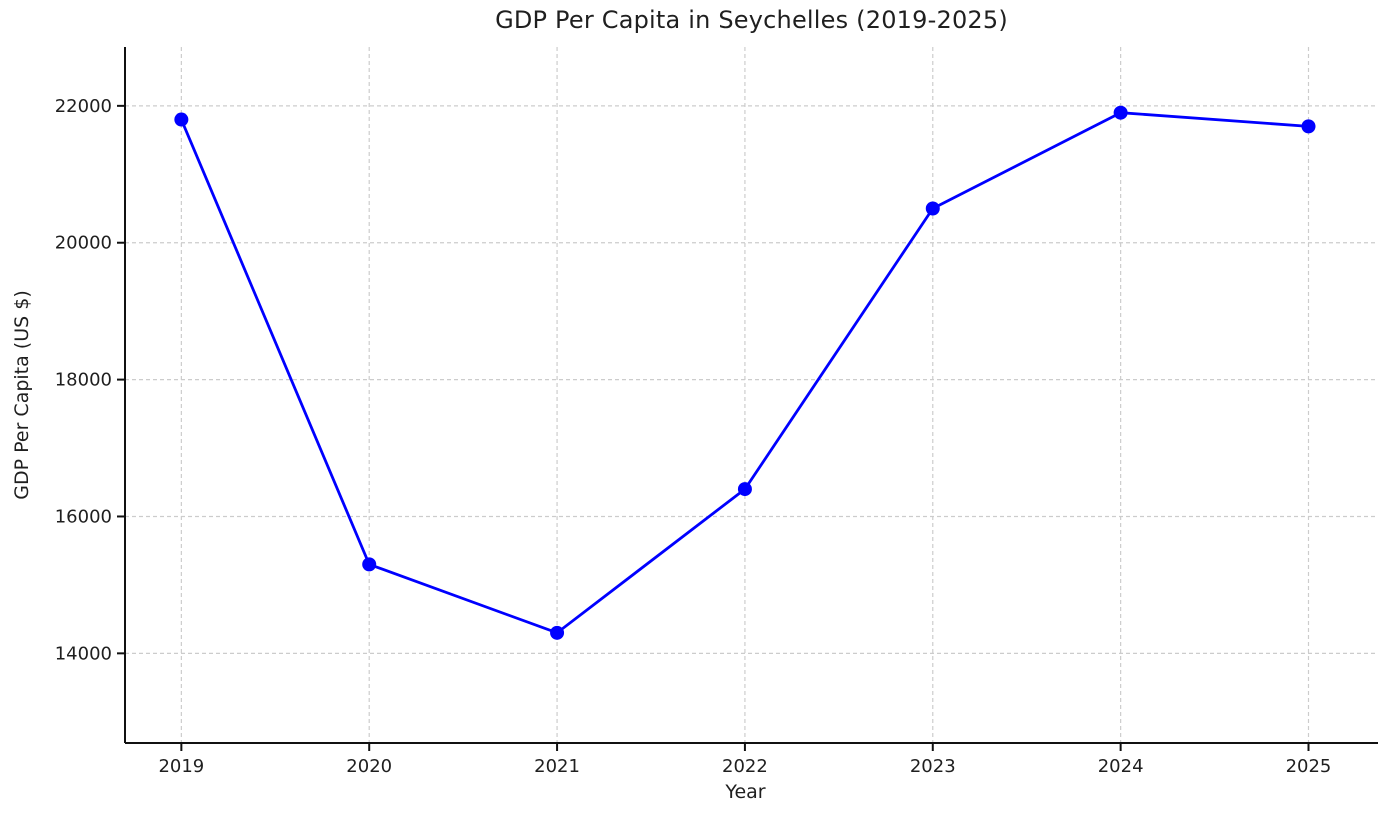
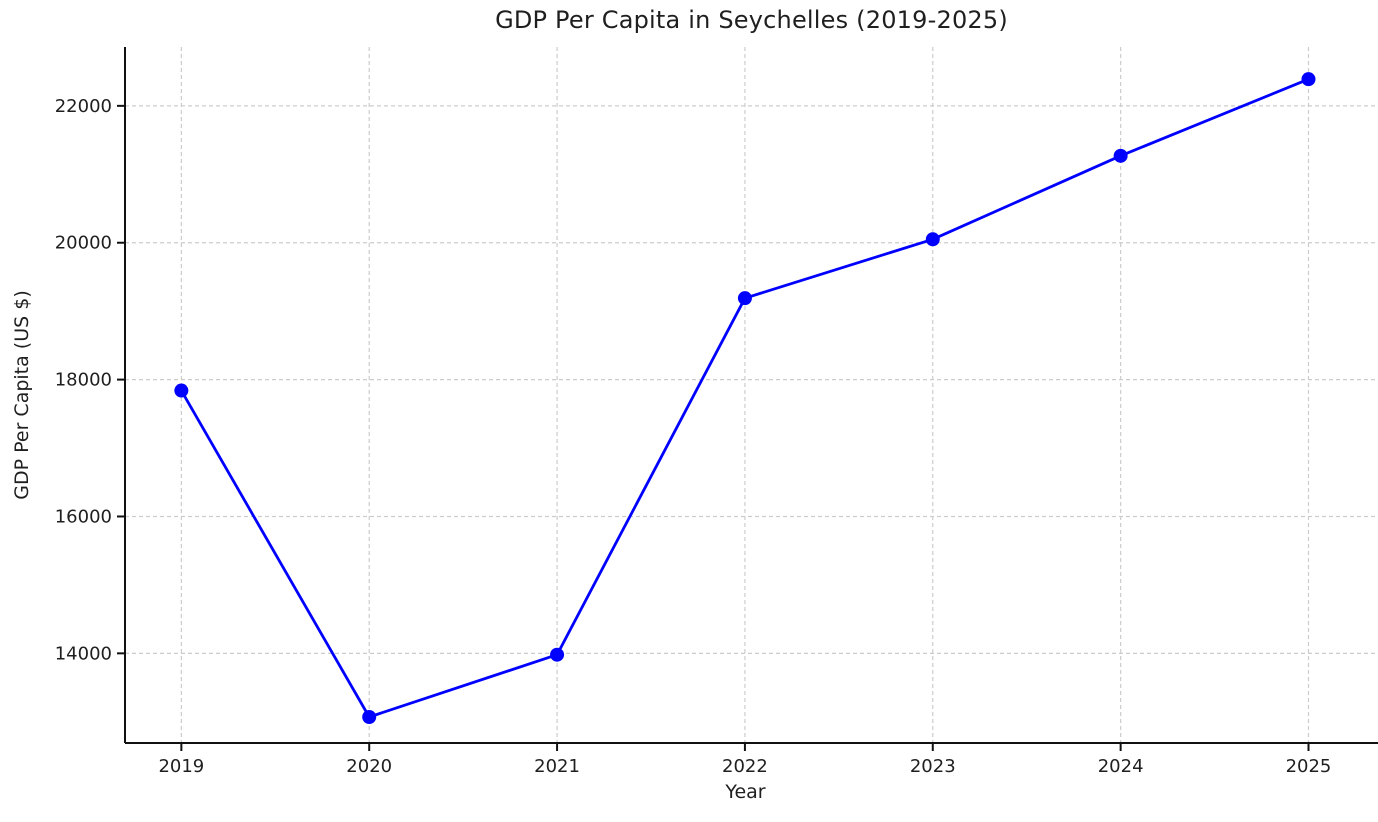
2019: 21800 -> 17800
2020: 15300 -> 13100
2021: 14300 -> 14000
2022: 16400 -> 19200
2023: 20500 -> 20000
2024: 21900 -> 21300
2025: 21700 -> 22400
